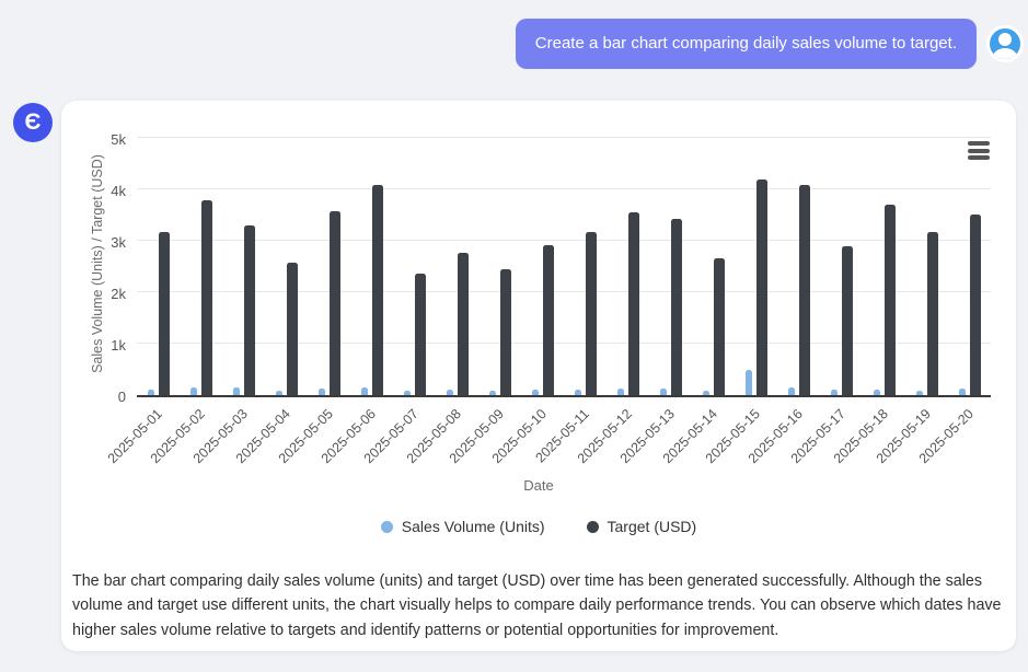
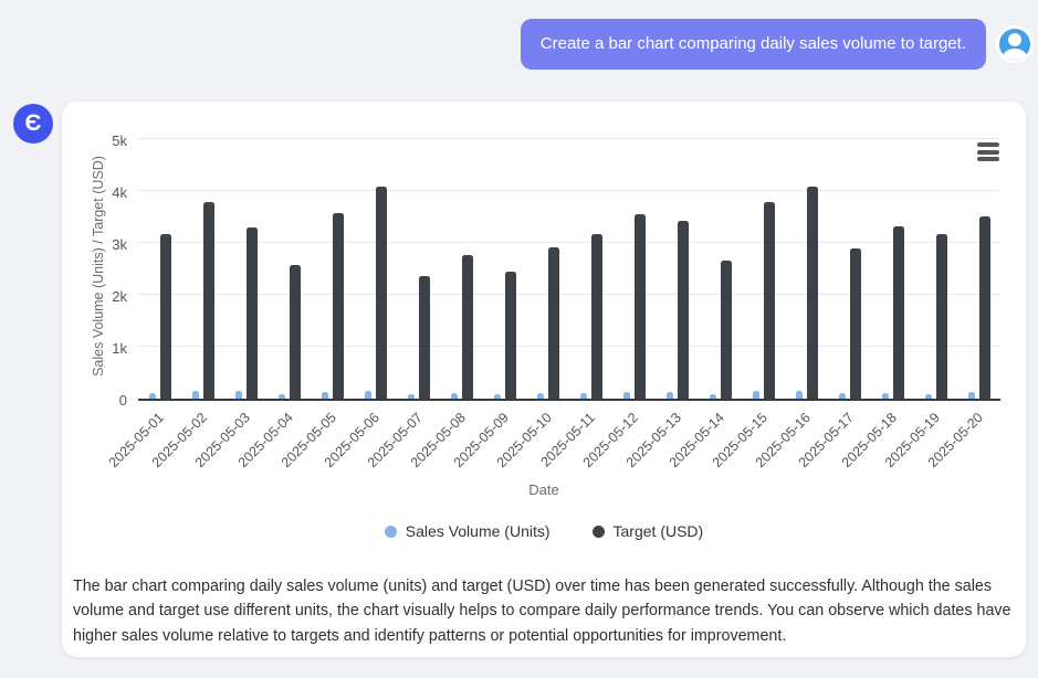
Sales Volume (Units)/2025-05-15: 0.5k -> 0.2k
Target (USD)/2025-05-15: 4.2k -> 3.8k
Target (USD)/2025-05-18: 3.7k -> 3.3k
